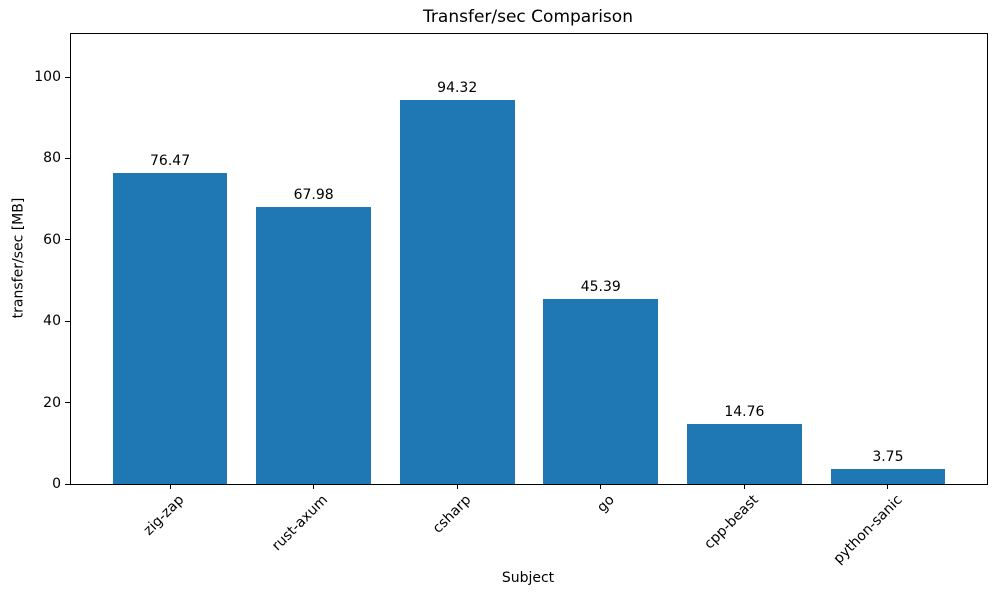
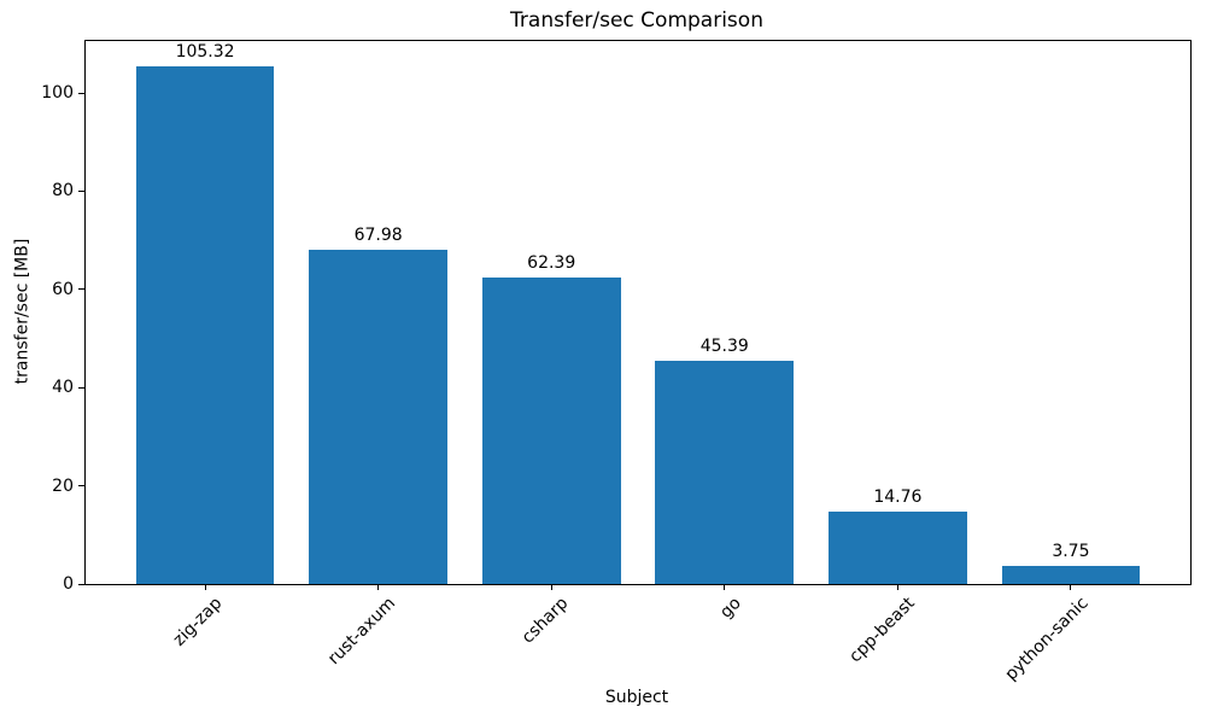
zig-zap: 76.47 -> 105.32
csharp: 94.32 -> 62.39
